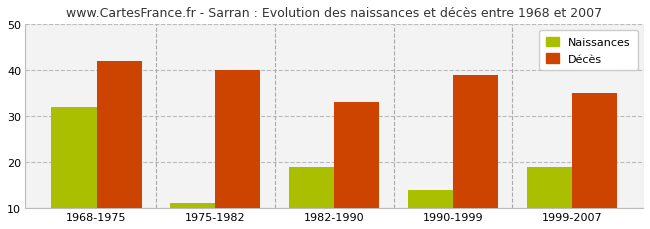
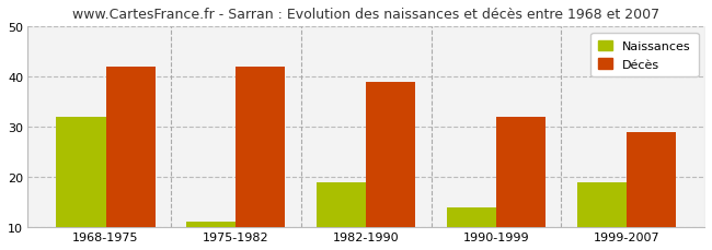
Décès/1975-1982: 40 -> 42
Décès/1982-1990: 33 -> 39
Décès/1990-1999: 39 -> 32
Décès/1999-2007: 35 -> 29
